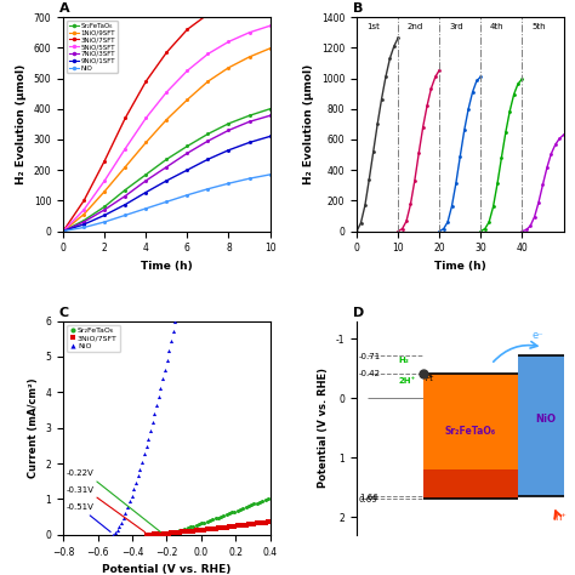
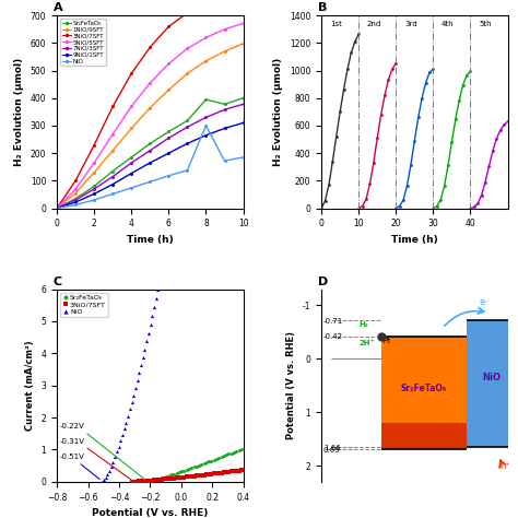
Sr₂FeTaO₆/8: 352 -> 395
NiO/8: 156 -> 300
